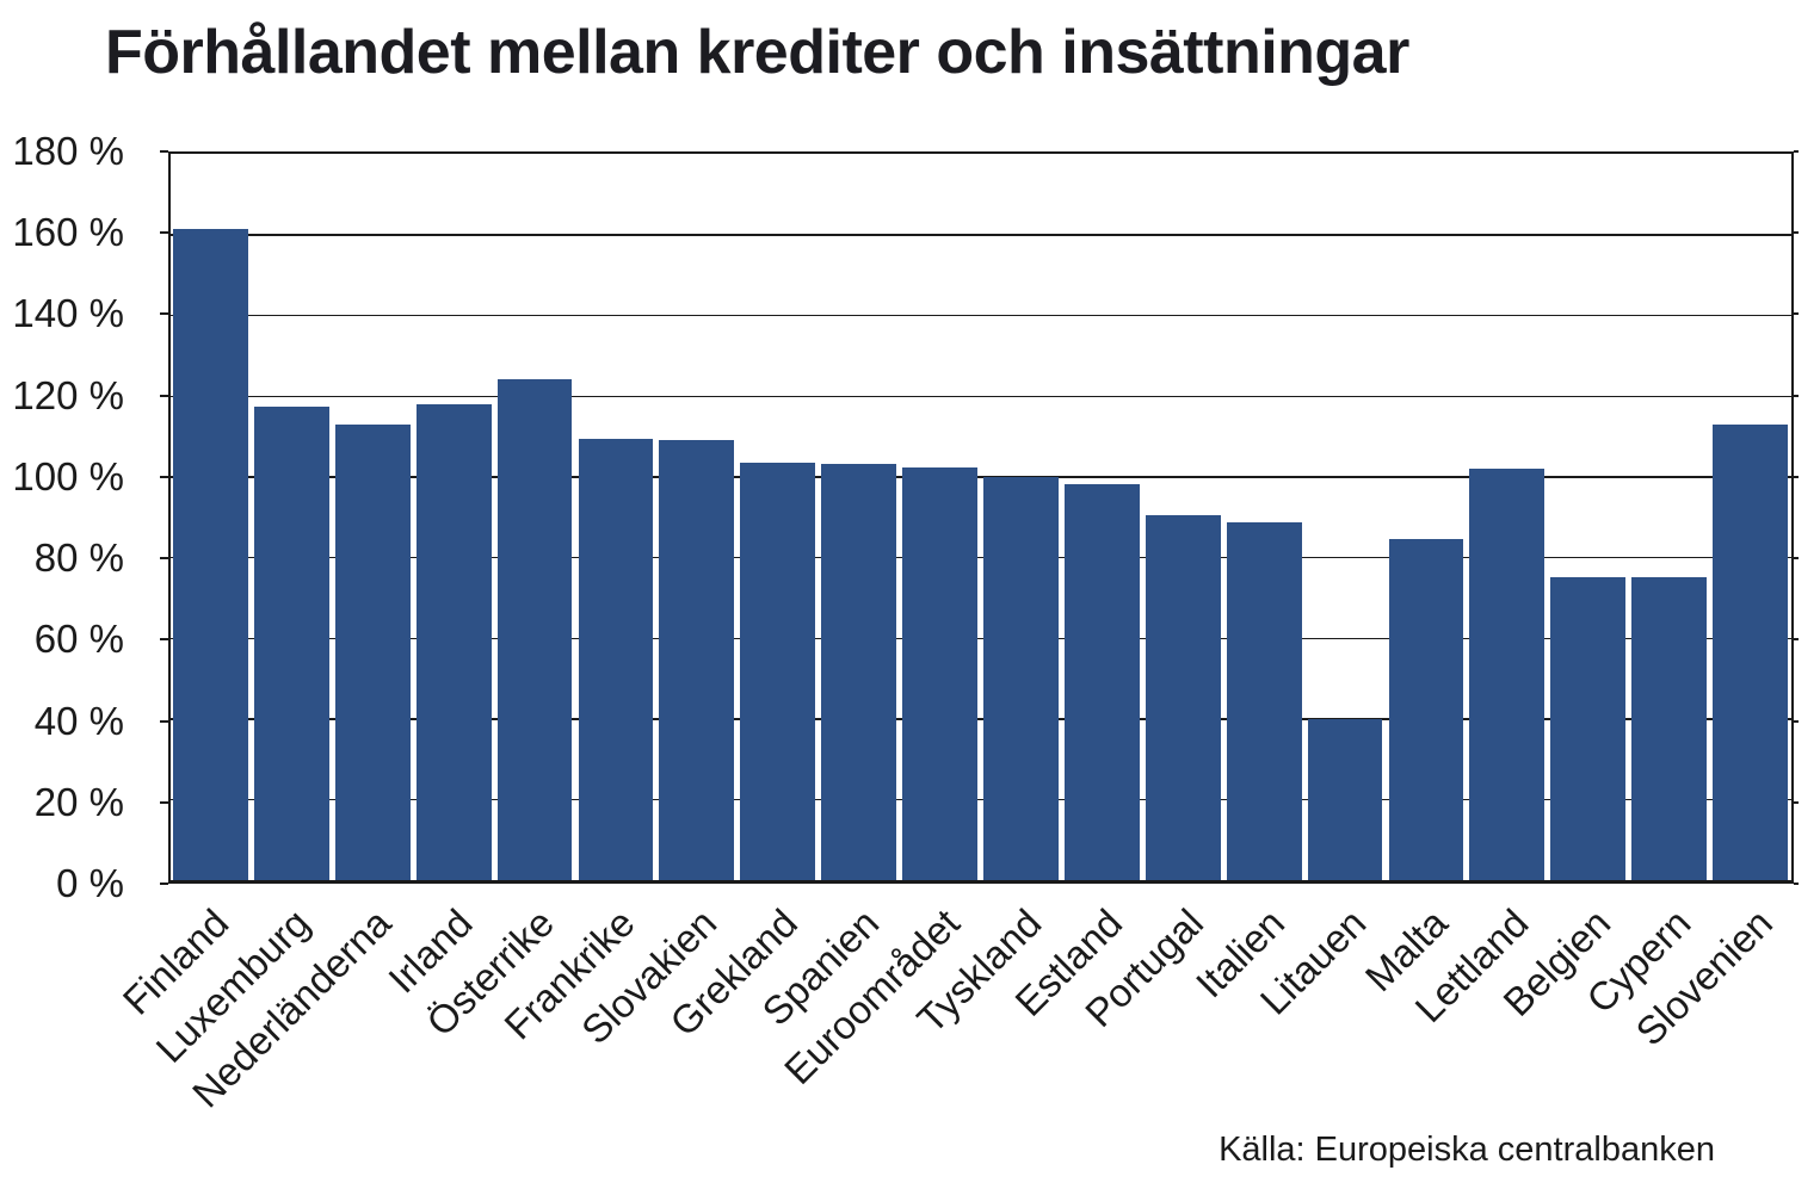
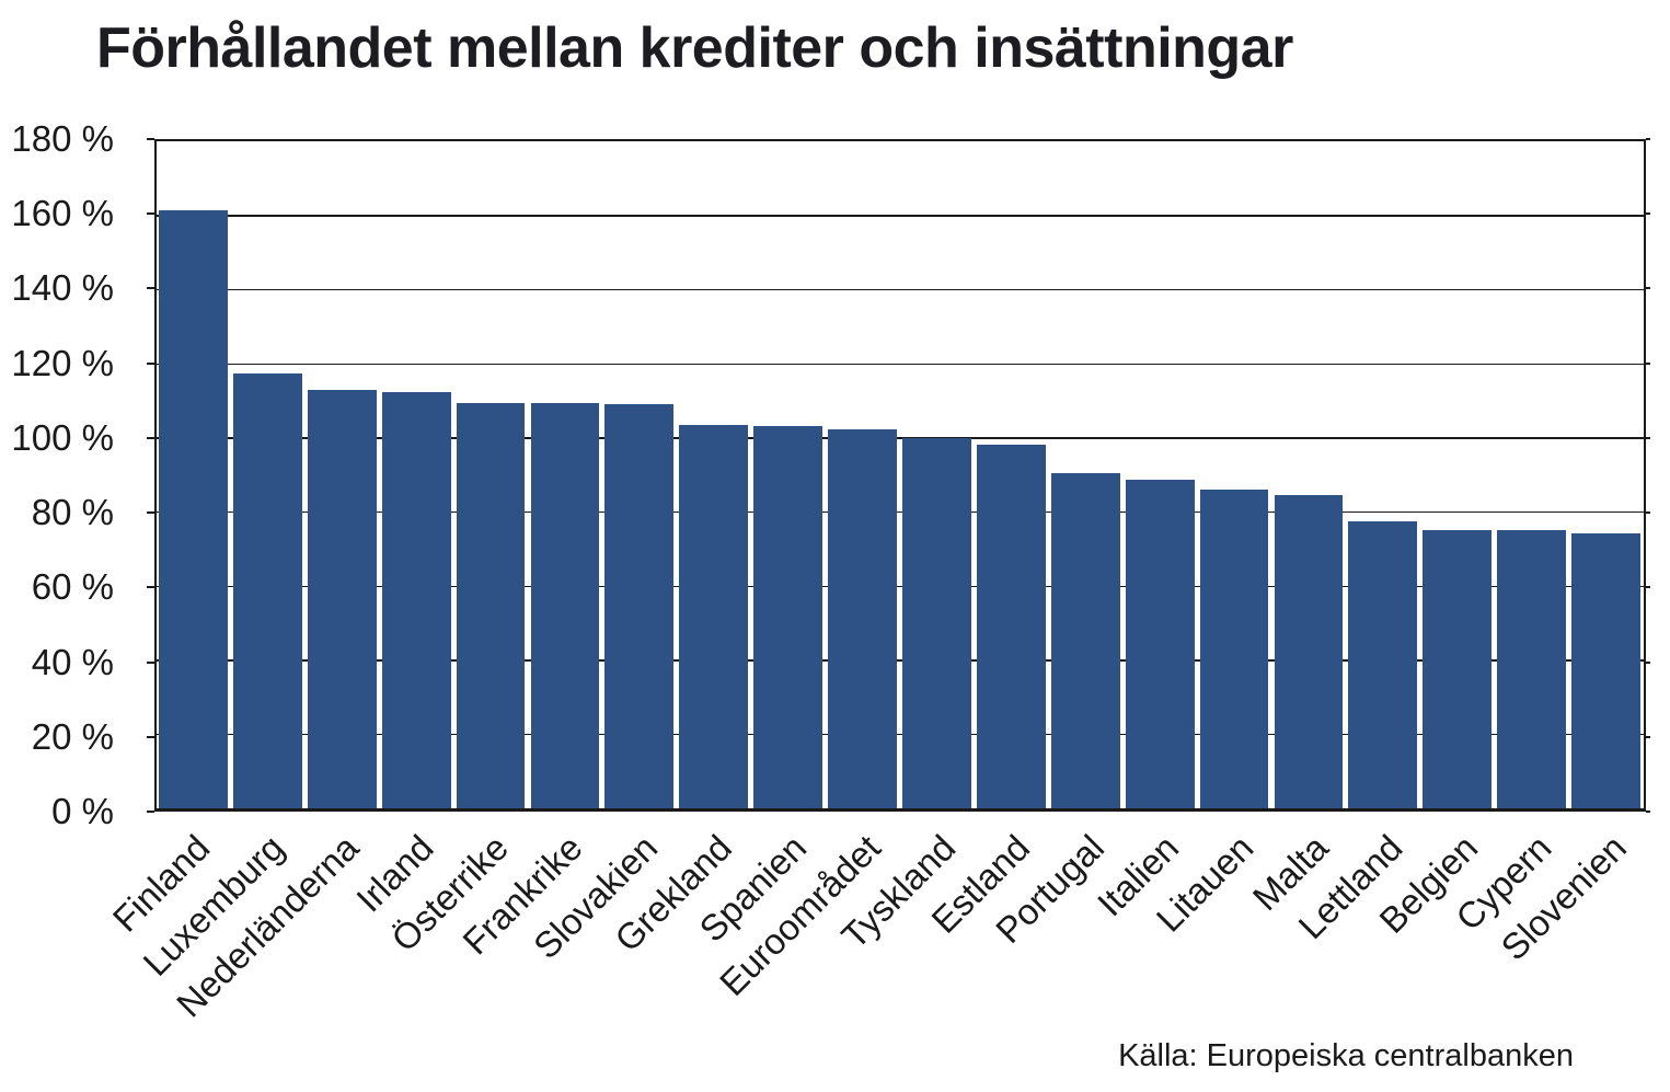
Irland: 118% -> 112%
Österrike: 124% -> 110%
Litauen: 40% -> 86%
Lettland: 102% -> 78%
Slovenien: 113% -> 74%
